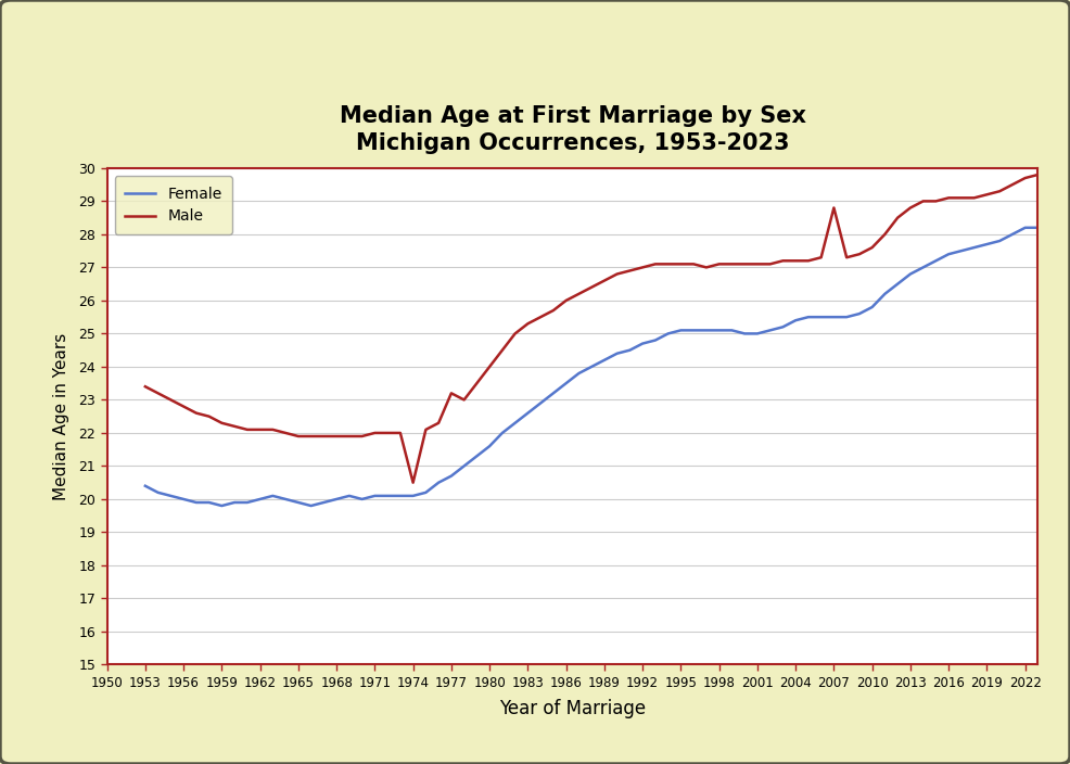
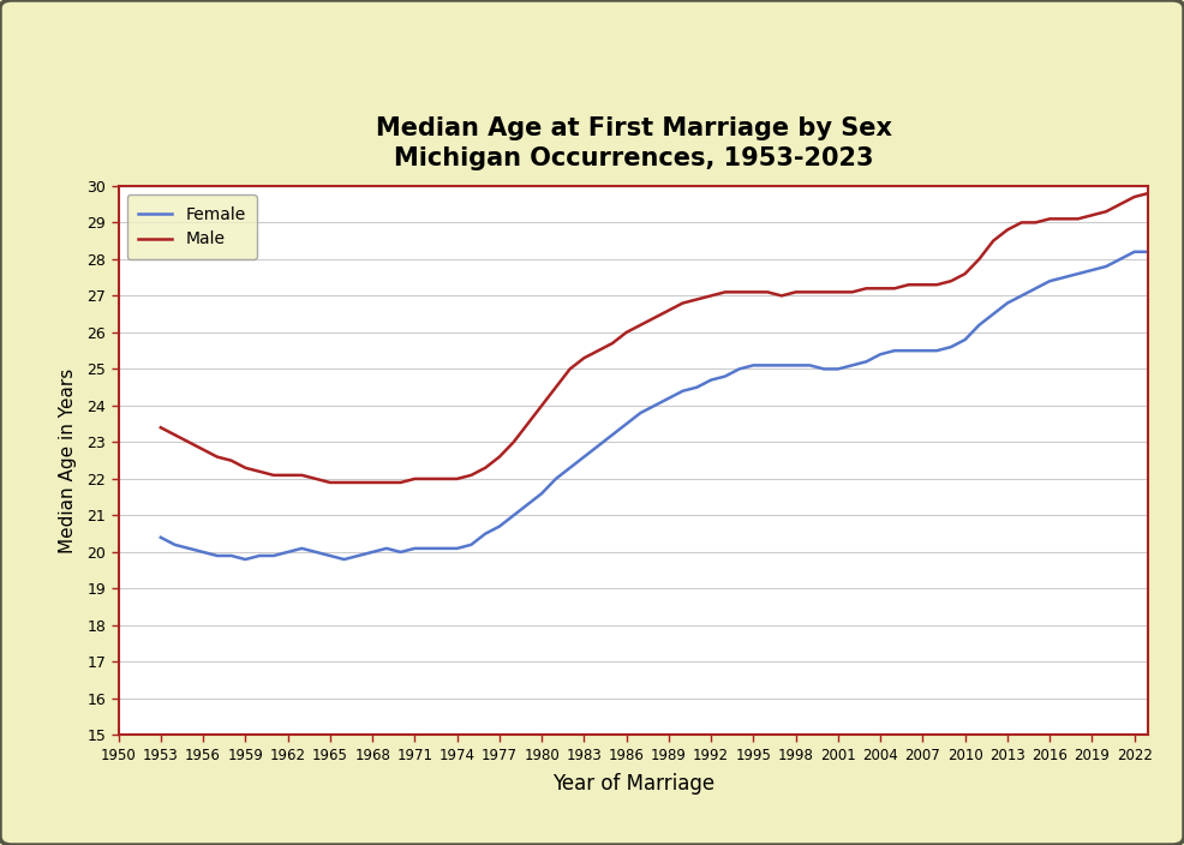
Male/1974: 20.5 -> 22.0
Male/1977: 23.2 -> 22.6
Male/2007: 28.8 -> 27.3
